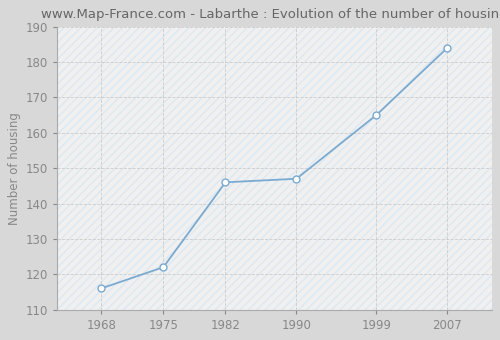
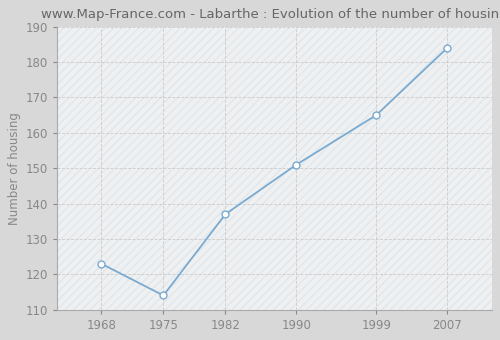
1968: 116 -> 123
1975: 122 -> 114
1982: 146 -> 137
1990: 147 -> 151
